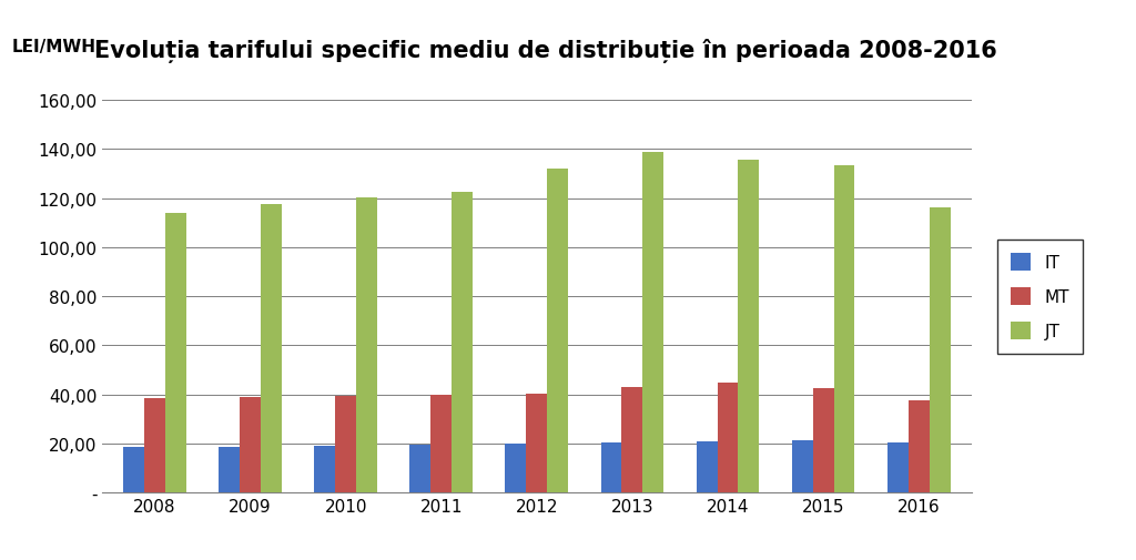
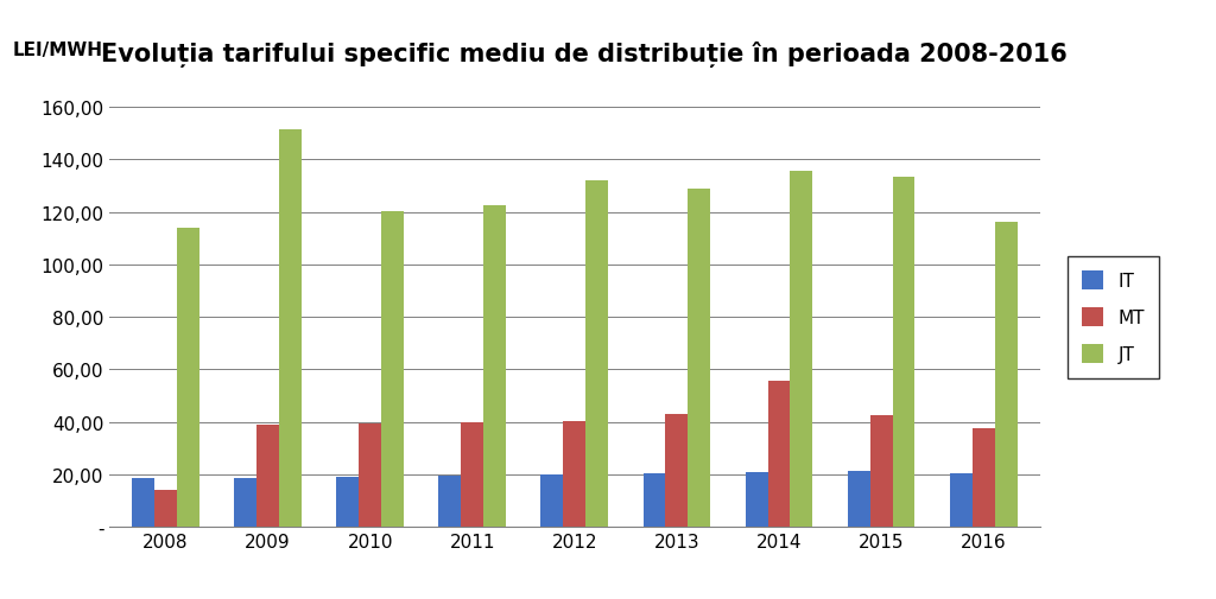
MT/2008: 38,5 -> 14,0
JT/2009: 117,5 -> 151,5
JT/2013: 139,0 -> 129,0
MT/2014: 45,0 -> 55,5
